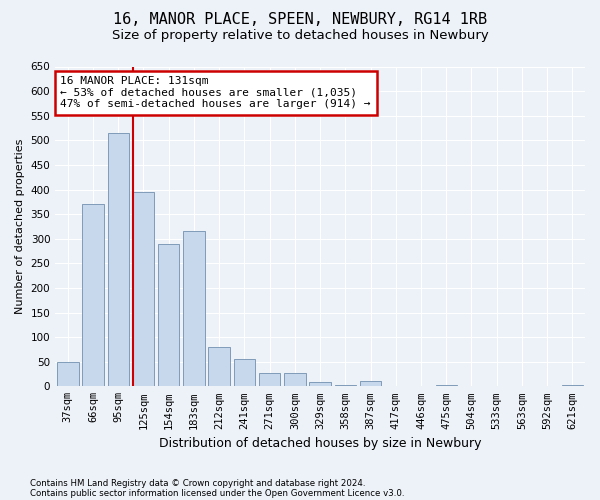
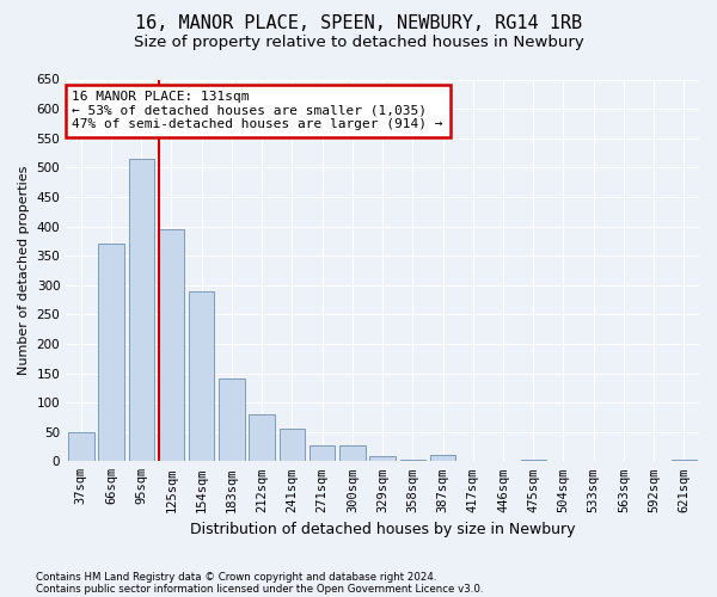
183sqm: 315 -> 140
